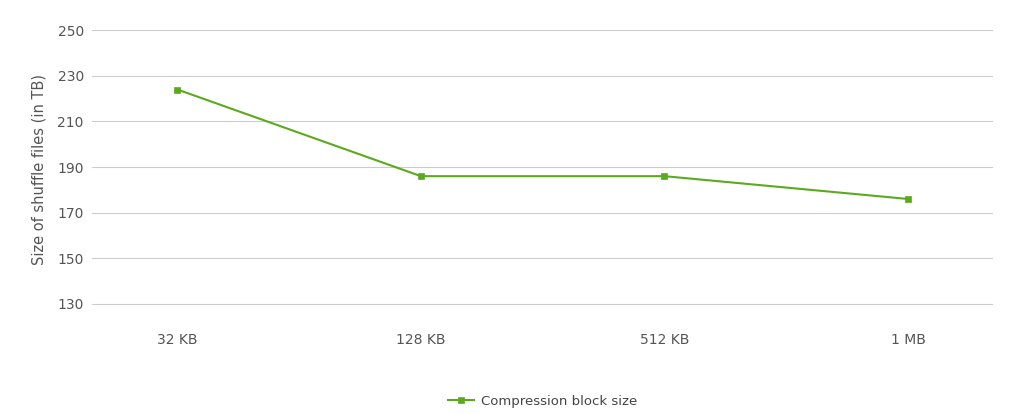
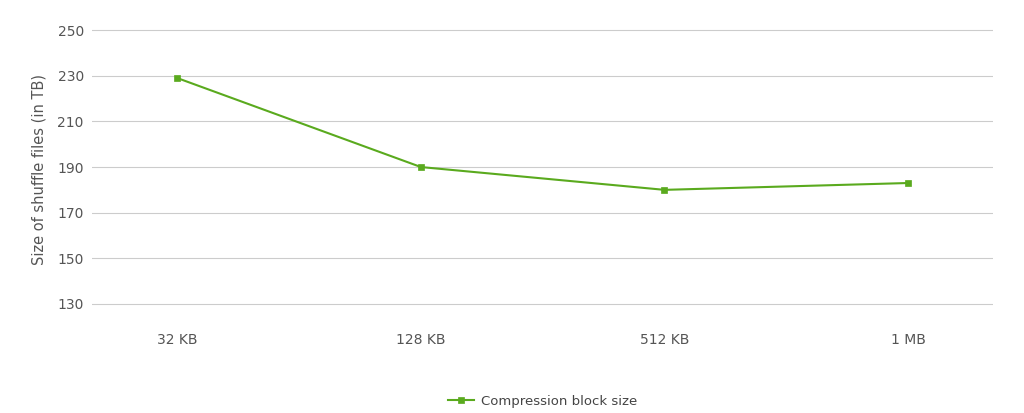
32 KB: 224 -> 229
128 KB: 186 -> 190
512 KB: 186 -> 180
1 MB: 176 -> 183
